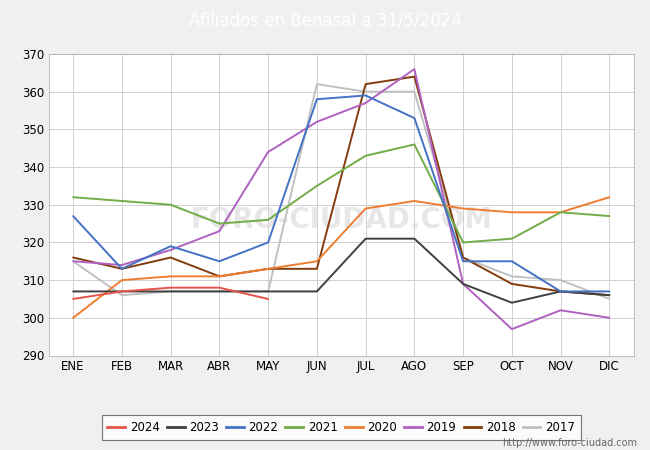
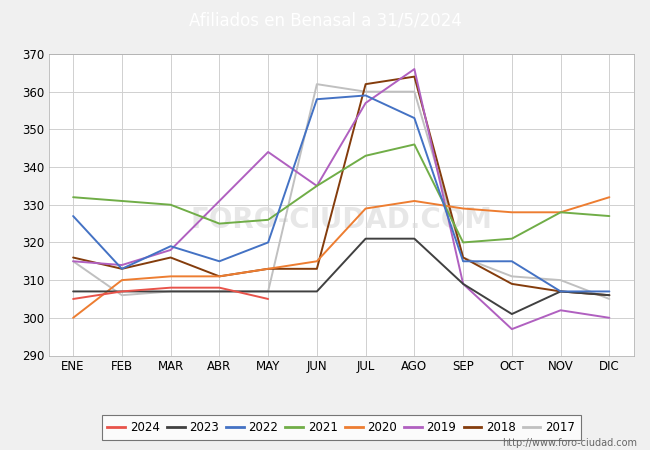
2019/ABR: 323 -> 331
2019/JUN: 352 -> 335
2023/OCT: 304 -> 301
